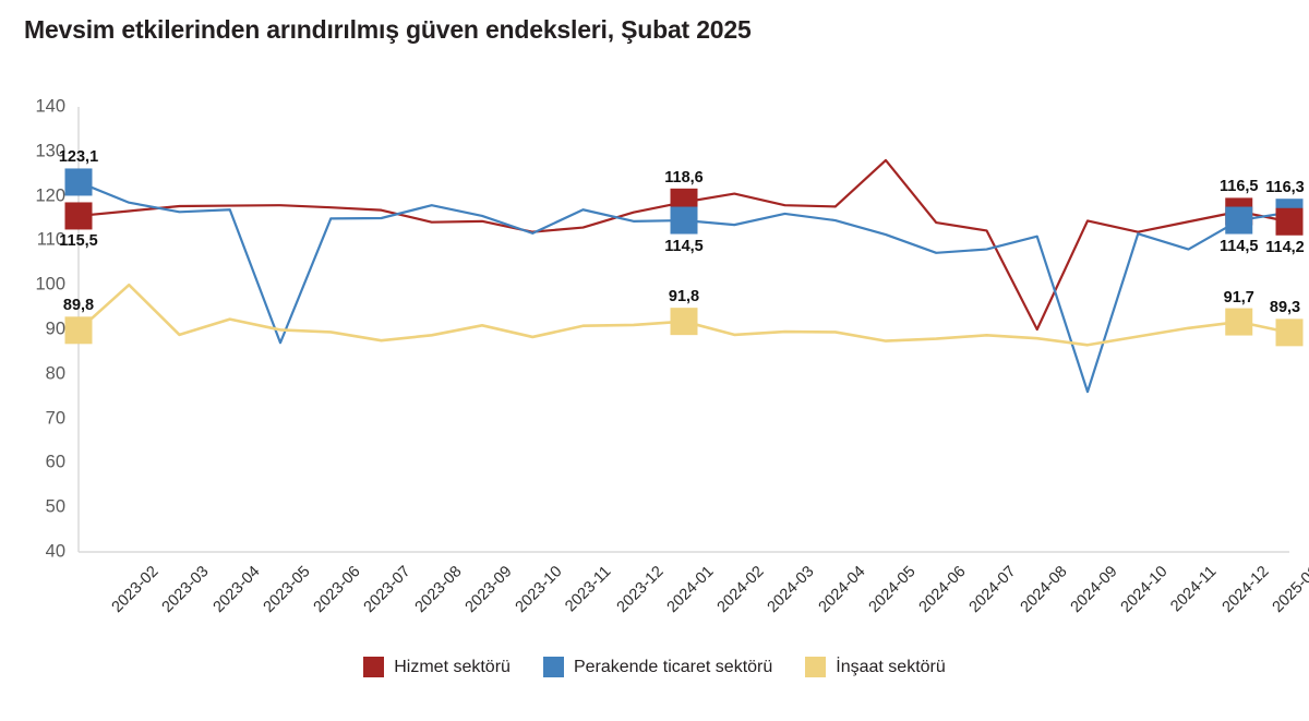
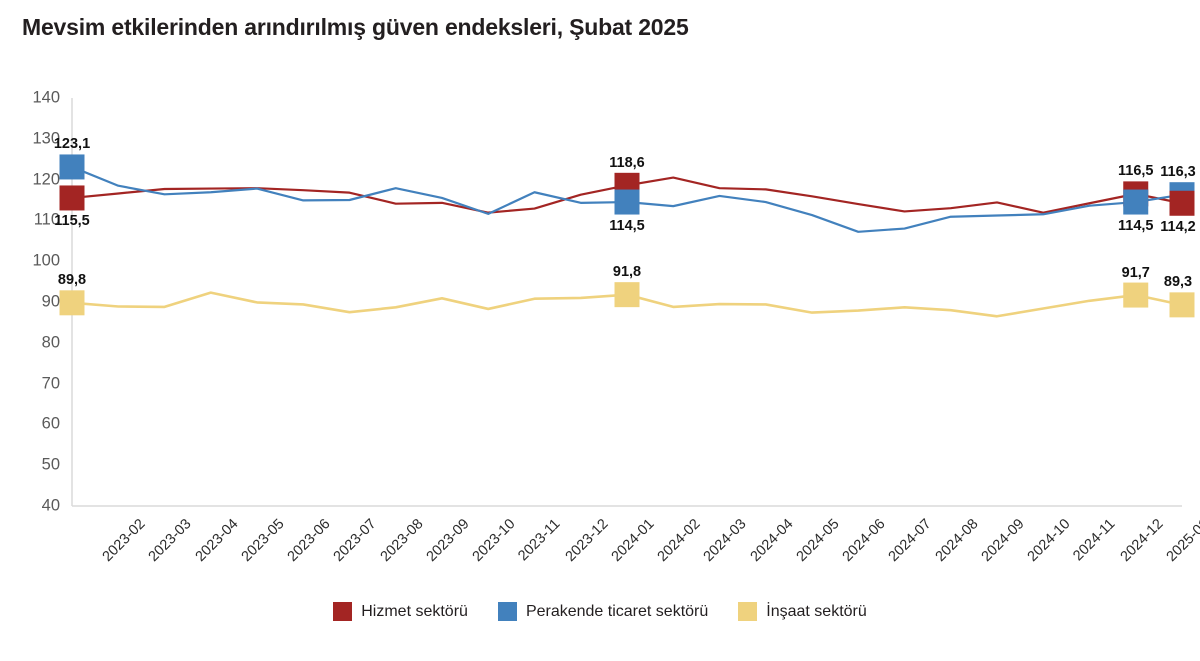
İnşaat sektörü/2023-03: 100 -> 89
Perakende ticaret sektörü/2023-06: 87 -> 118
Hizmet sektörü/2024-06: 128 -> 116
Hizmet sektörü/2024-09: 90 -> 113
Perakende ticaret sektörü/2024-10: 76 -> 111
Perakende ticaret sektörü/2024-12: 108 -> 114
